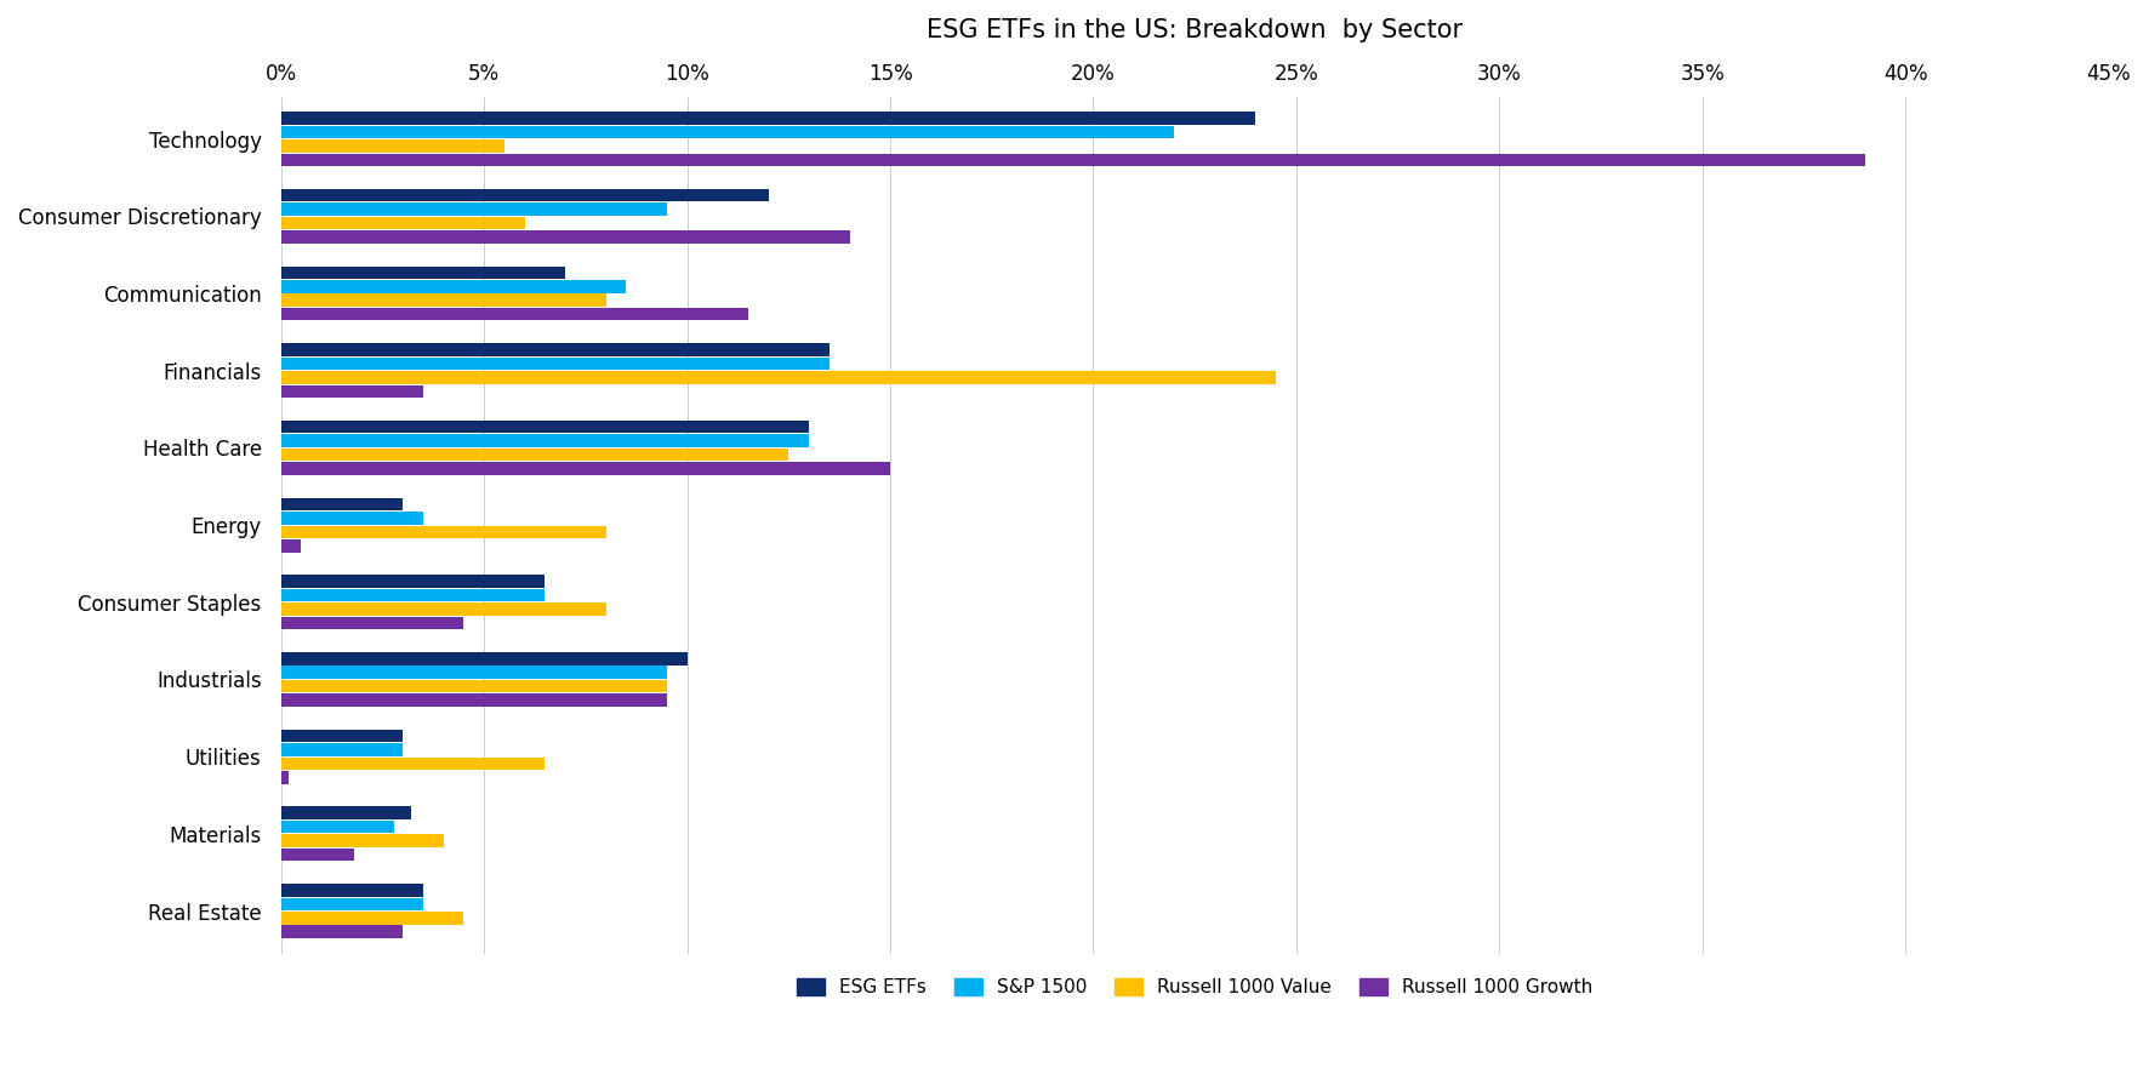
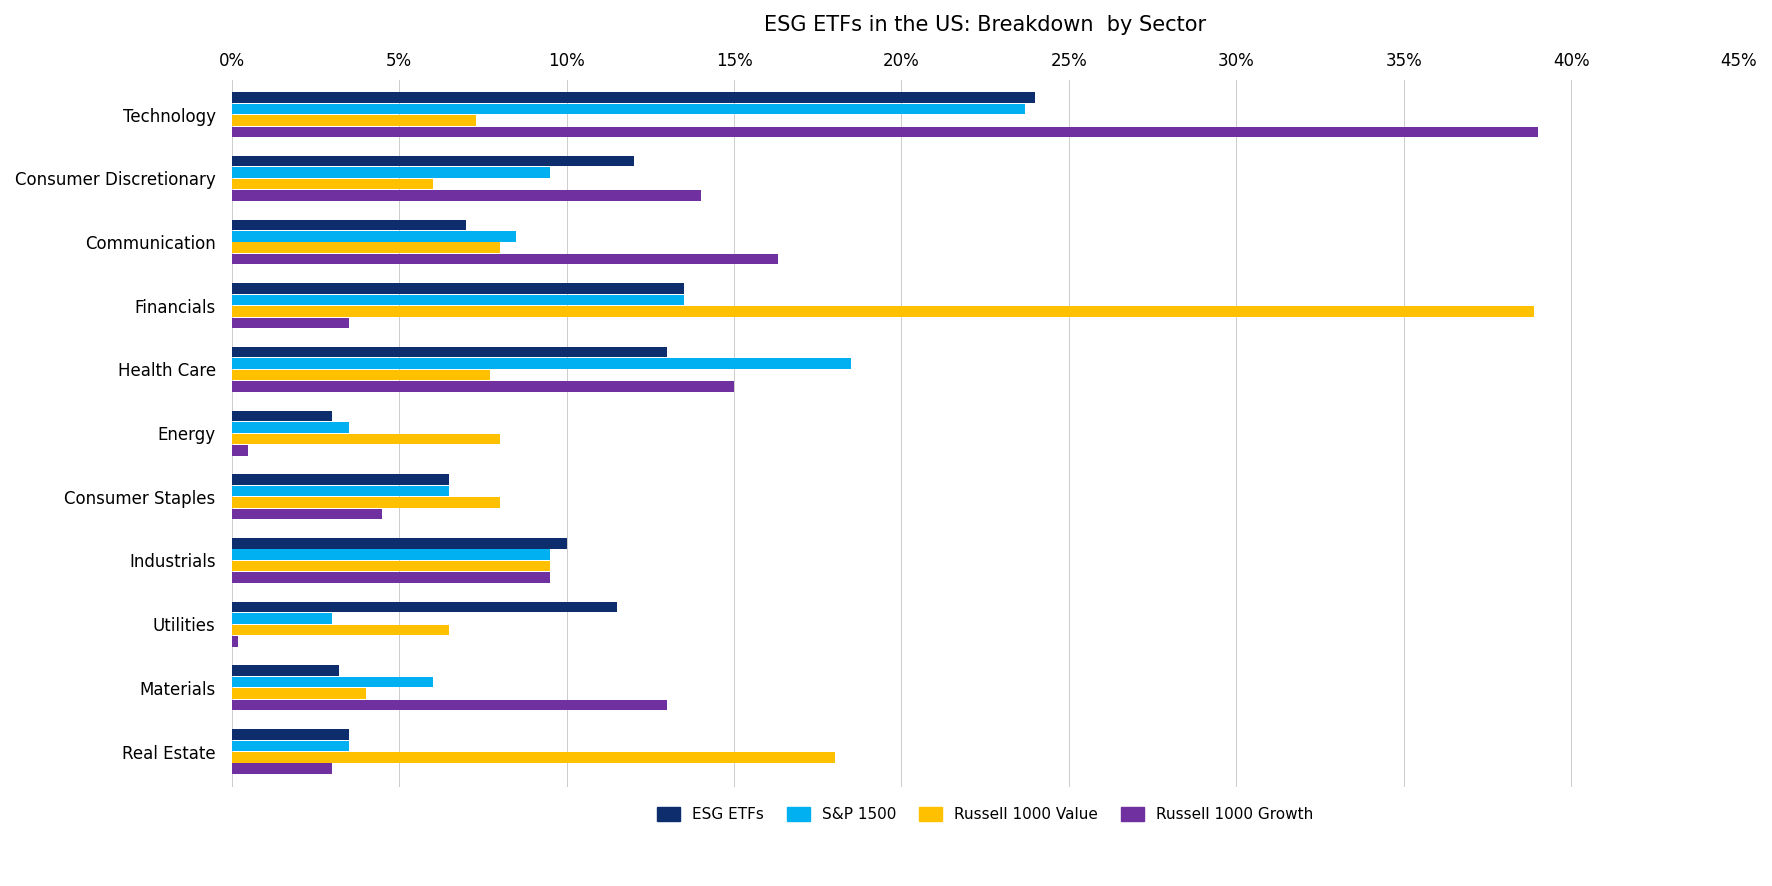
S&P 1500/Technology: 22.0% -> 23.7%
Russell 1000 Value/Technology: 5.5% -> 7.3%
Russell 1000 Growth/Communication: 11.5% -> 16.3%
Russell 1000 Value/Financials: 24.5% -> 38.9%
S&P 1500/Health Care: 13.0% -> 18.5%
Russell 1000 Value/Health Care: 12.5% -> 7.7%
ESG ETFs/Utilities: 3.0% -> 11.5%
S&P 1500/Materials: 2.8% -> 6.0%
Russell 1000 Growth/Materials: 1.8% -> 13.0%
Russell 1000 Value/Real Estate: 4.5% -> 18.0%
